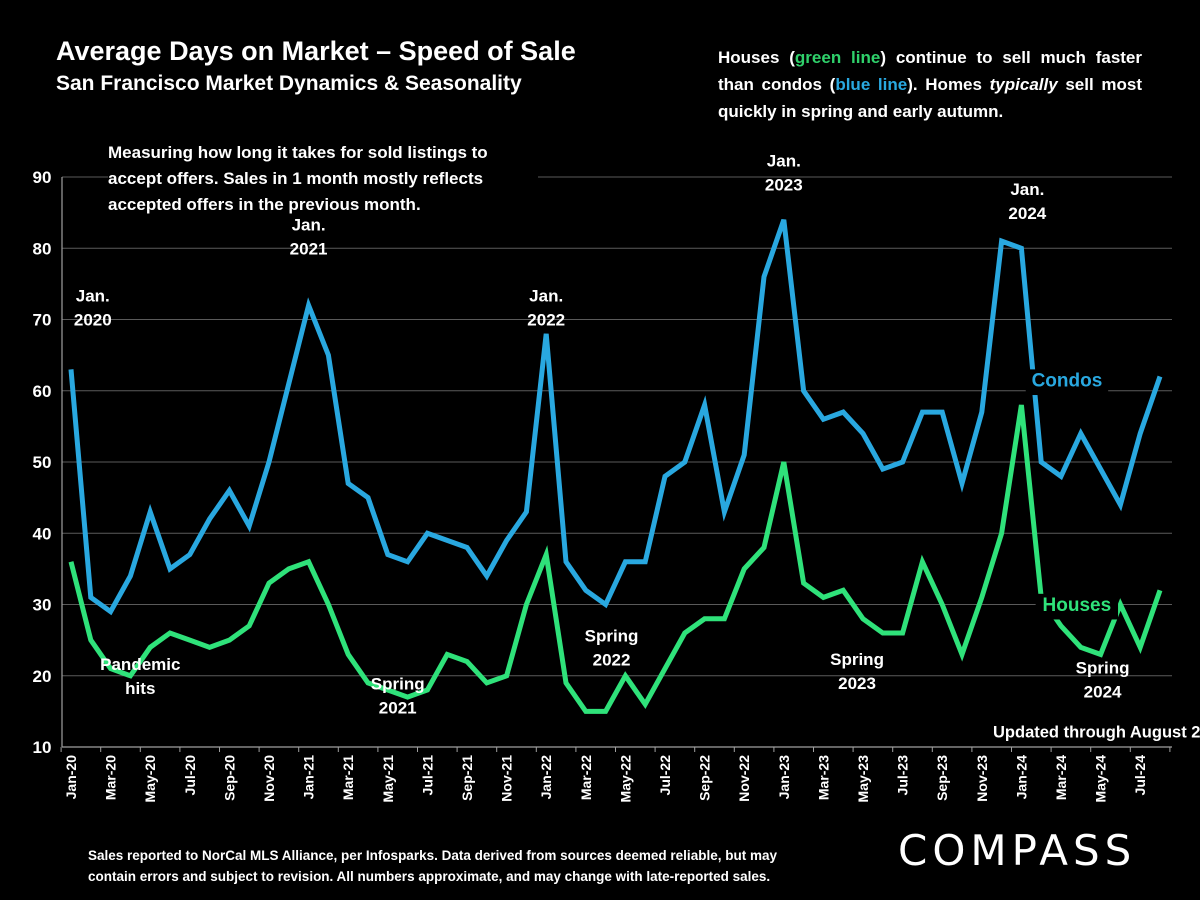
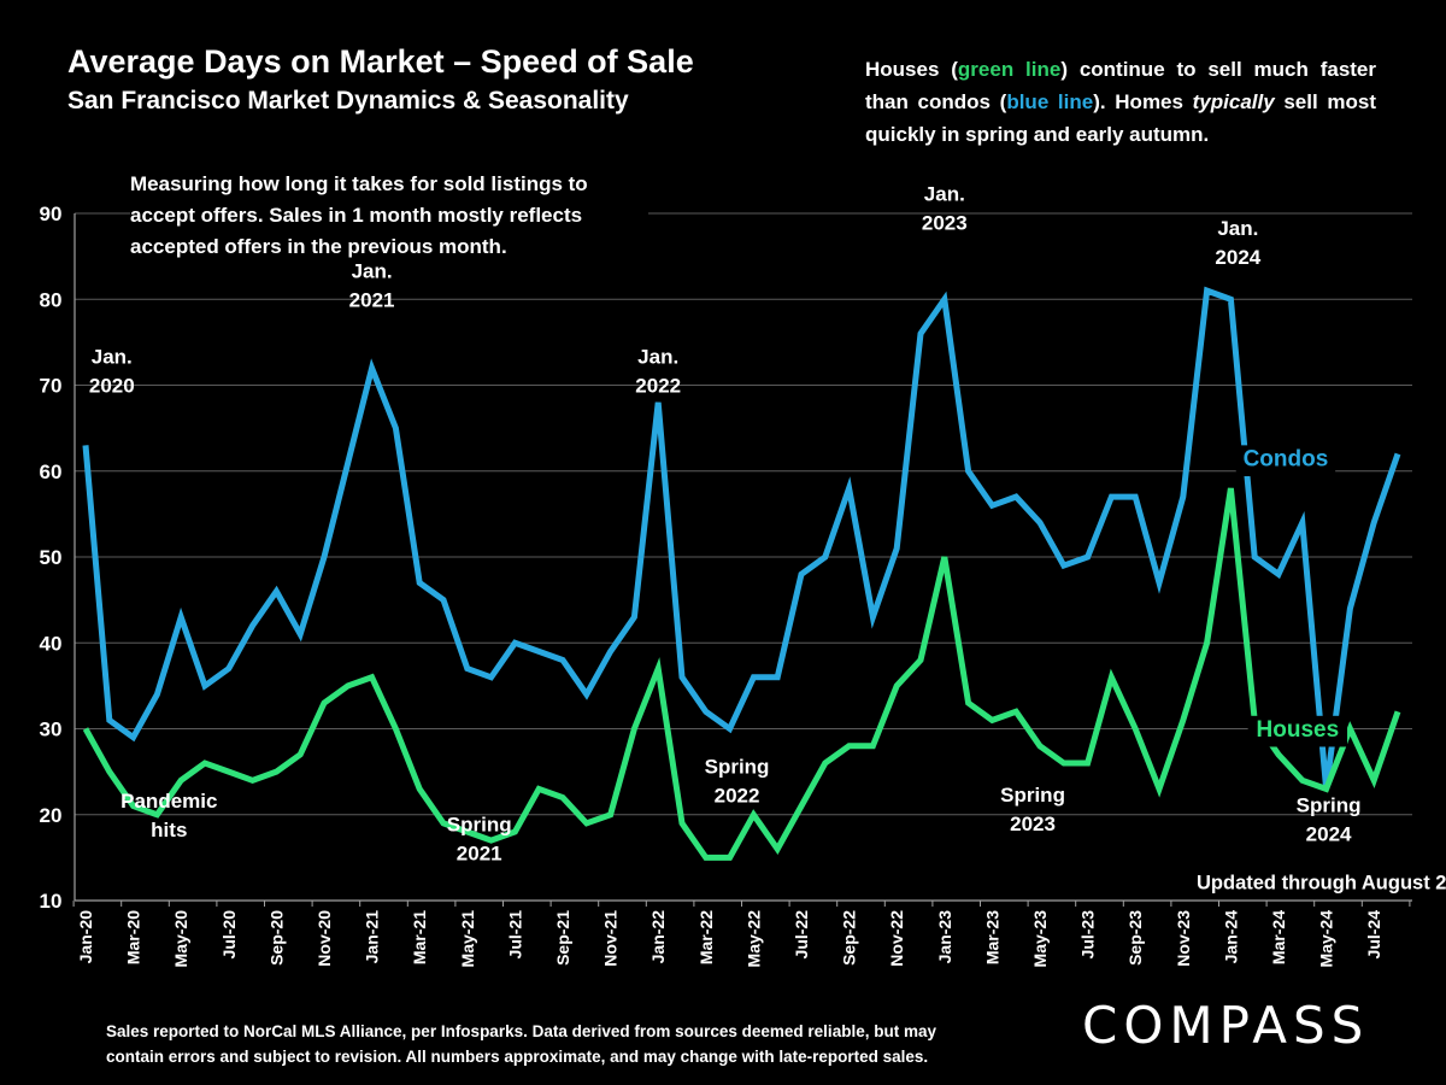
Houses/Jan-20: 36 -> 30
Condos/Jan-23: 84 -> 80
Condos/May-24: 49 -> 23
